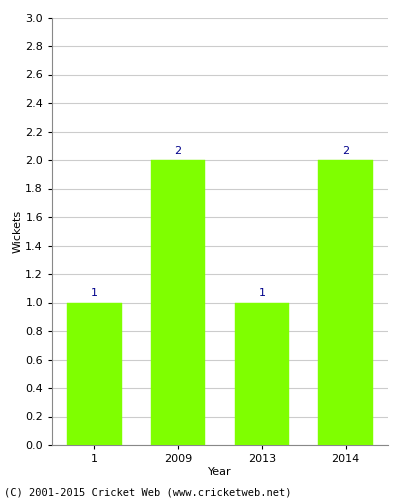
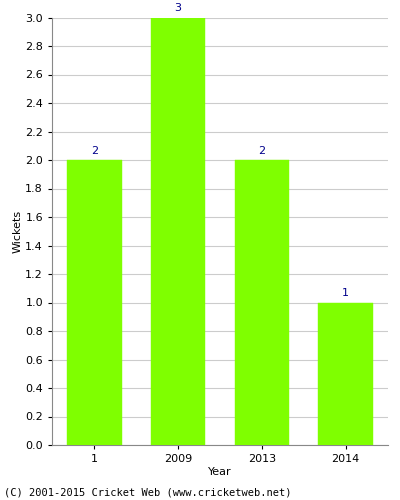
1: 1 -> 2
2009: 2 -> 3
2013: 1 -> 2
2014: 2 -> 1
